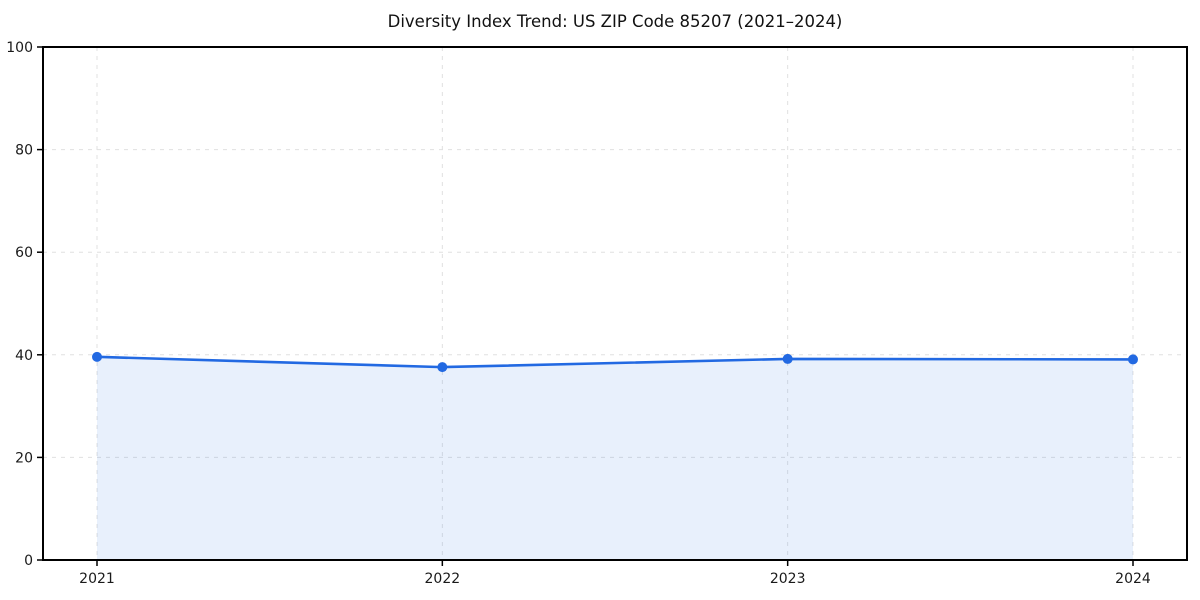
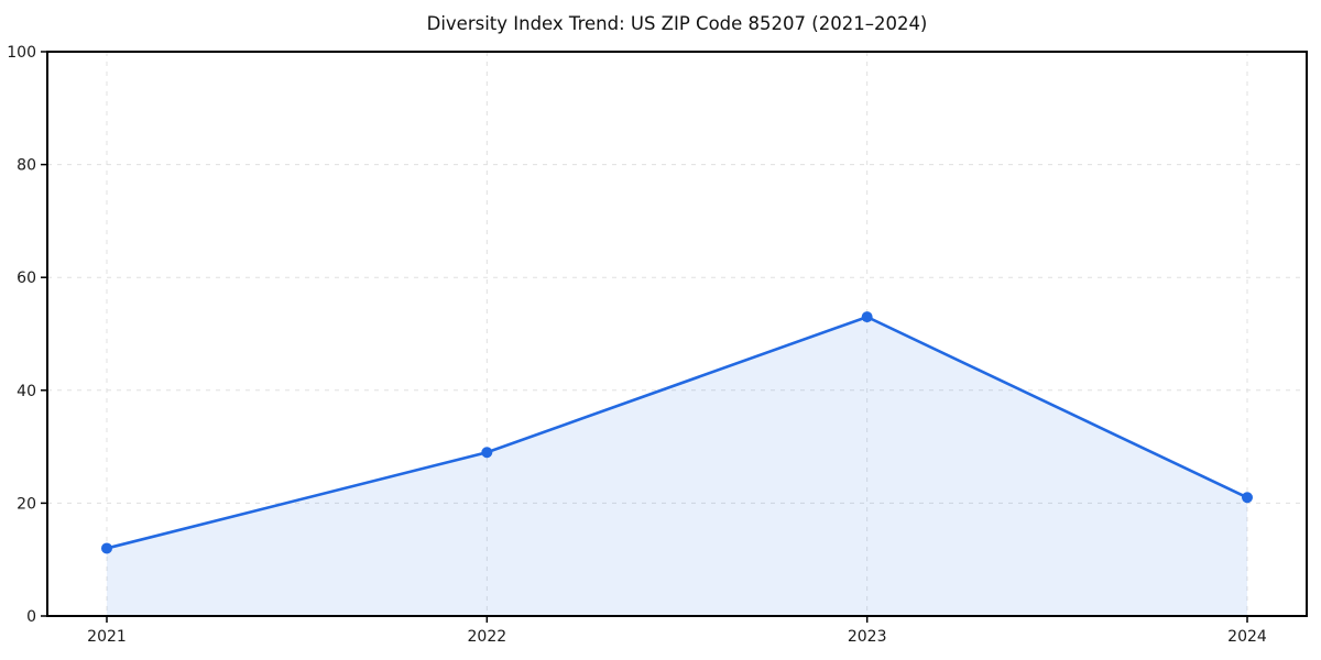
2021: 40 -> 12
2022: 38 -> 29
2023: 39 -> 53
2024: 39 -> 21
